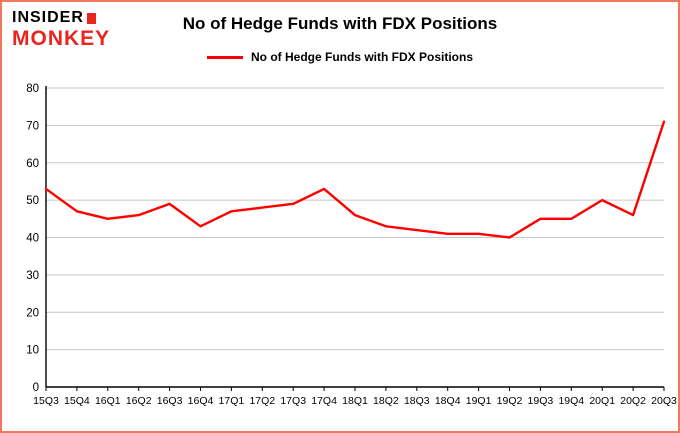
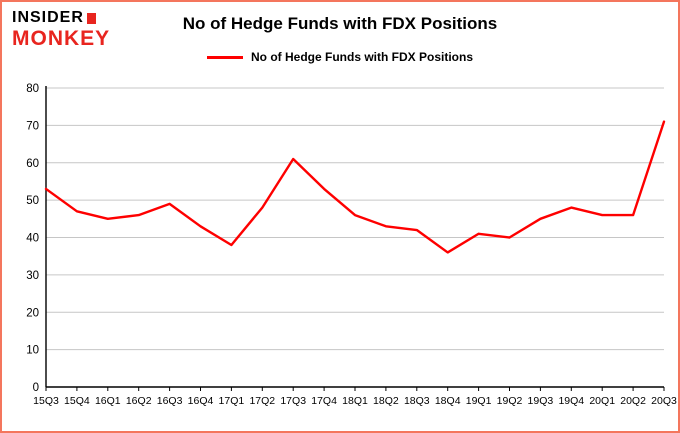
17Q1: 47 -> 38
17Q3: 49 -> 61
18Q4: 41 -> 36
19Q4: 45 -> 48
20Q1: 50 -> 46
